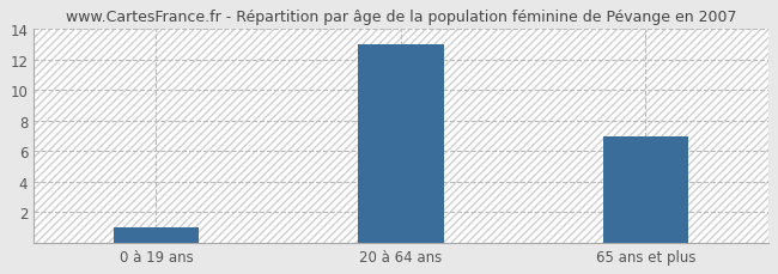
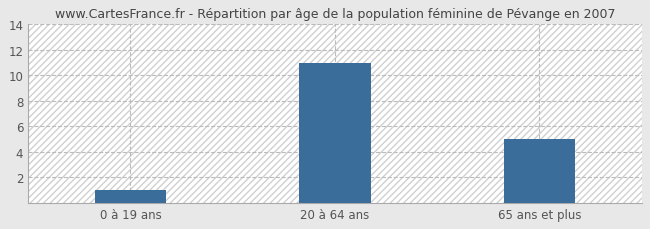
20 à 64 ans: 13 -> 11
65 ans et plus: 7 -> 5
